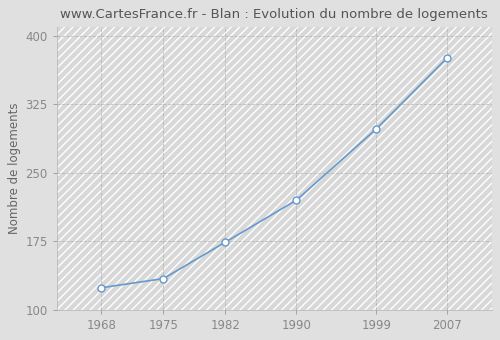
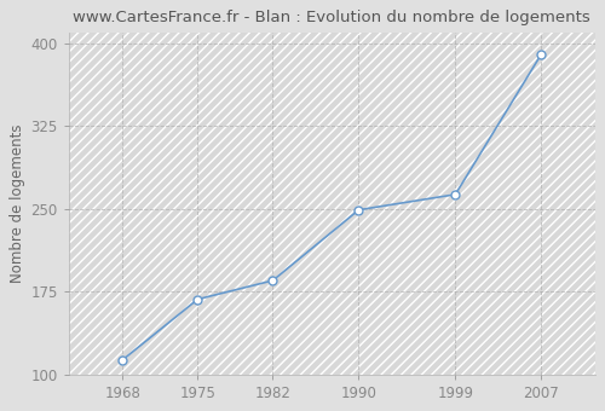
1968: 124 -> 113
1975: 134 -> 168
1982: 174 -> 185
1990: 220 -> 249
1999: 298 -> 263
2007: 376 -> 390
